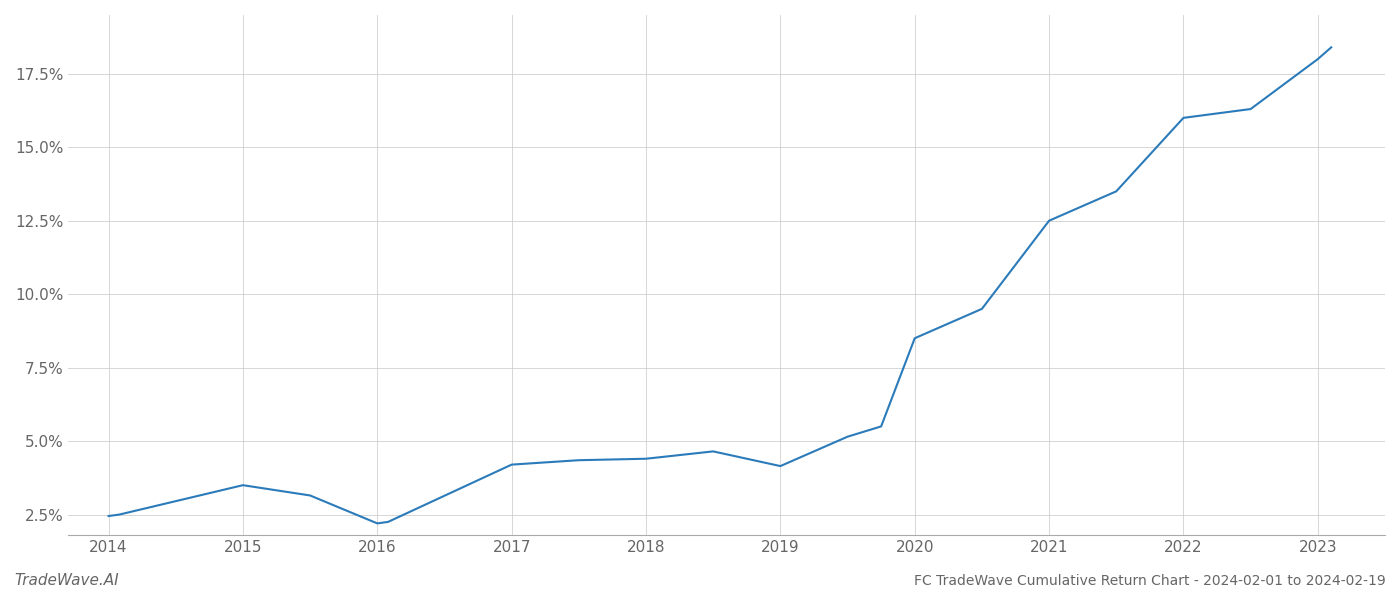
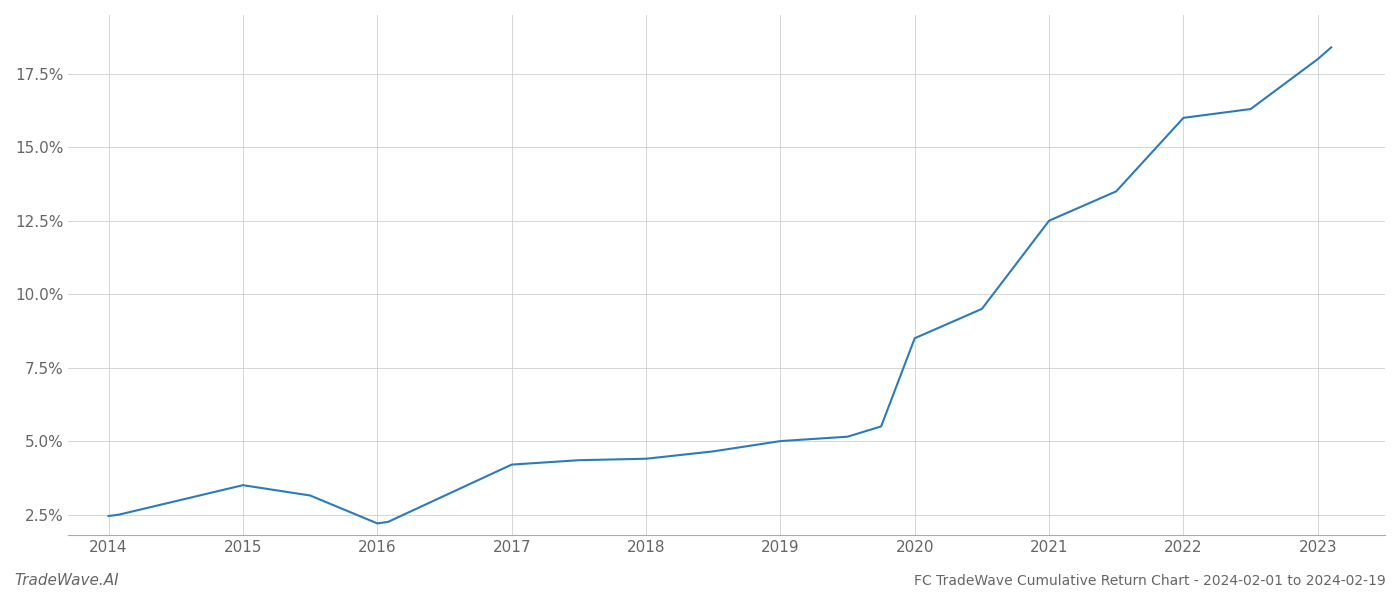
2019: 4.15% -> 5.00%
